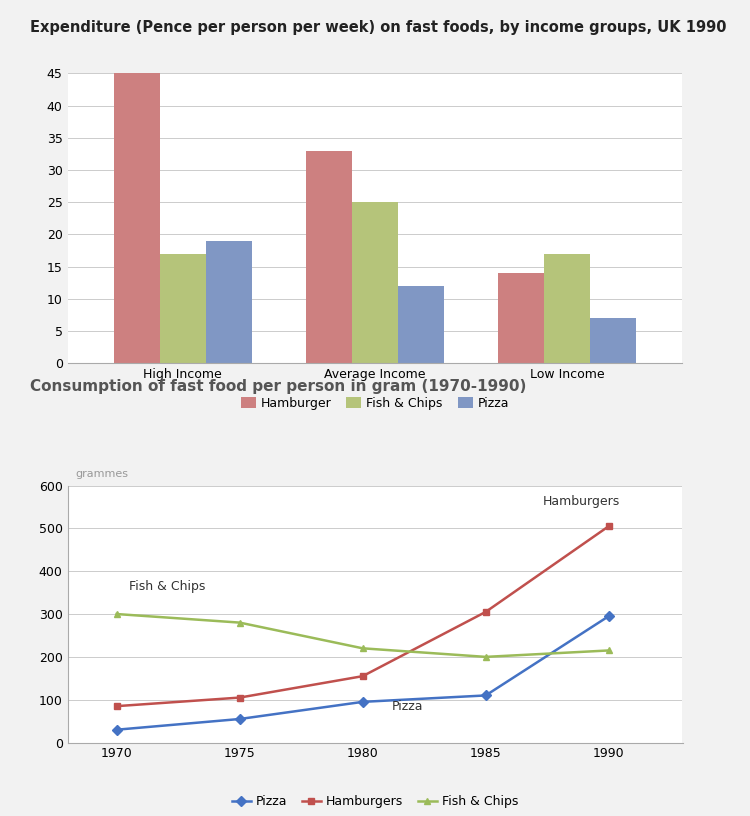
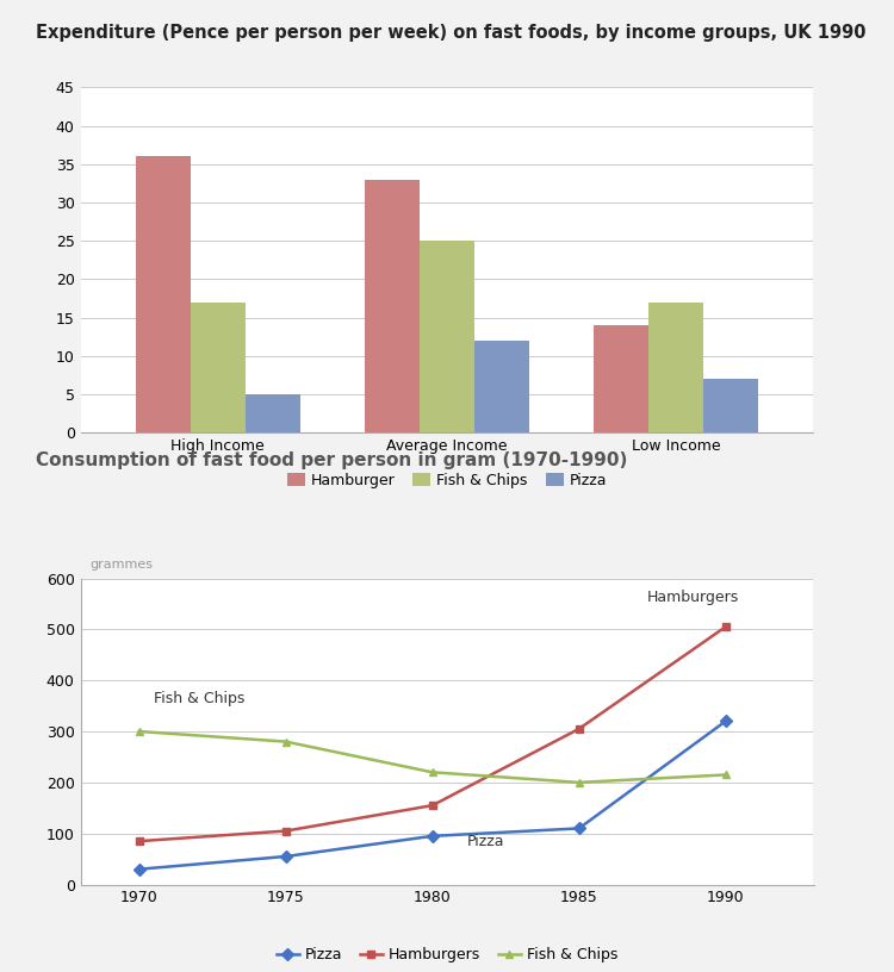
Hamburger/High Income: 45 -> 36
Pizza/High Income: 19 -> 5
Pizza/1990: 295 -> 320
